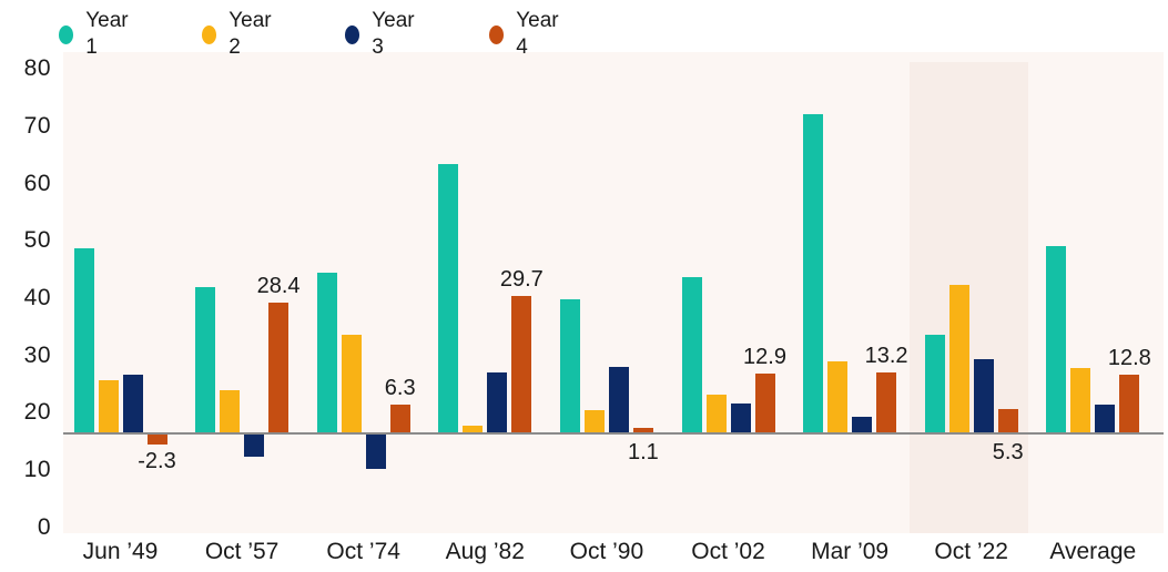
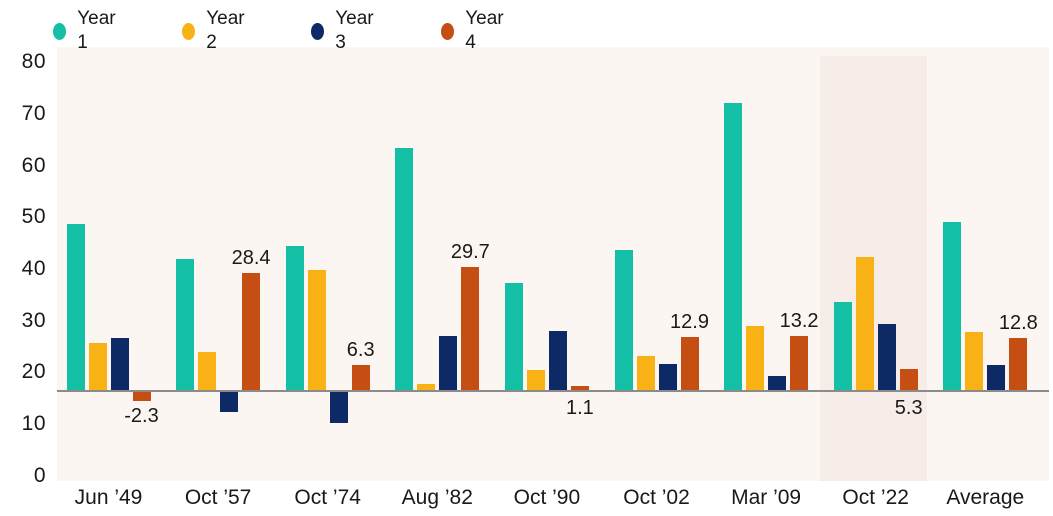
Year 2/Oct ’74: 21 -> 29
Year 1/Oct ’90: 29 -> 26
